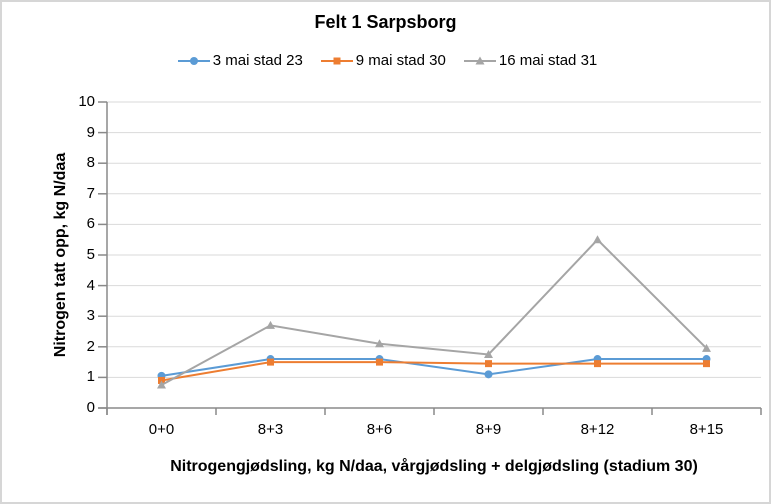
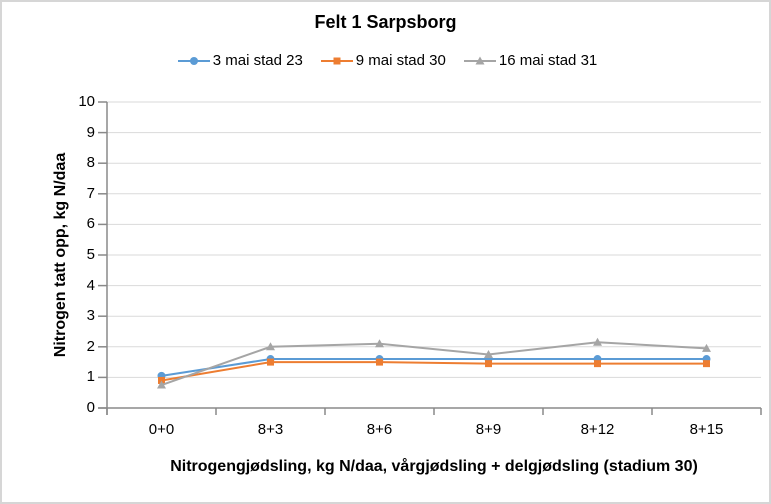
16 mai stad 31/8+3: 2.7 -> 2.0
3 mai stad 23/8+9: 1.1 -> 1.6
16 mai stad 31/8+12: 5.5 -> 2.1
